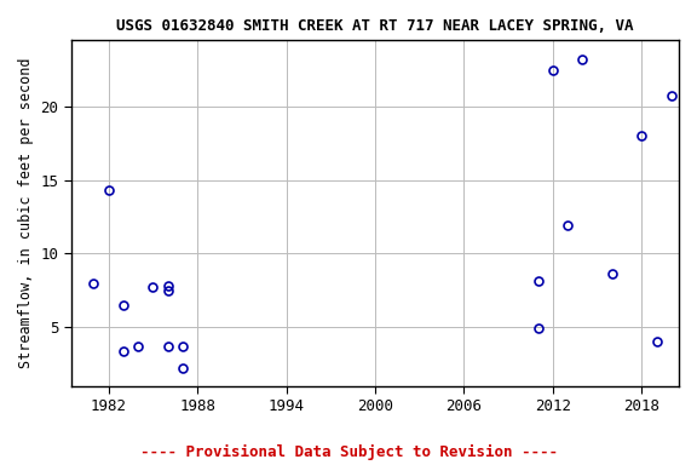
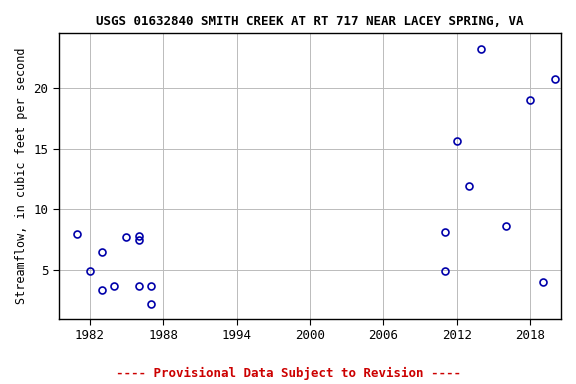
1982: 14.3 -> 4.9
2012: 22.5 -> 15.6
2018: 18.0 -> 19.0
